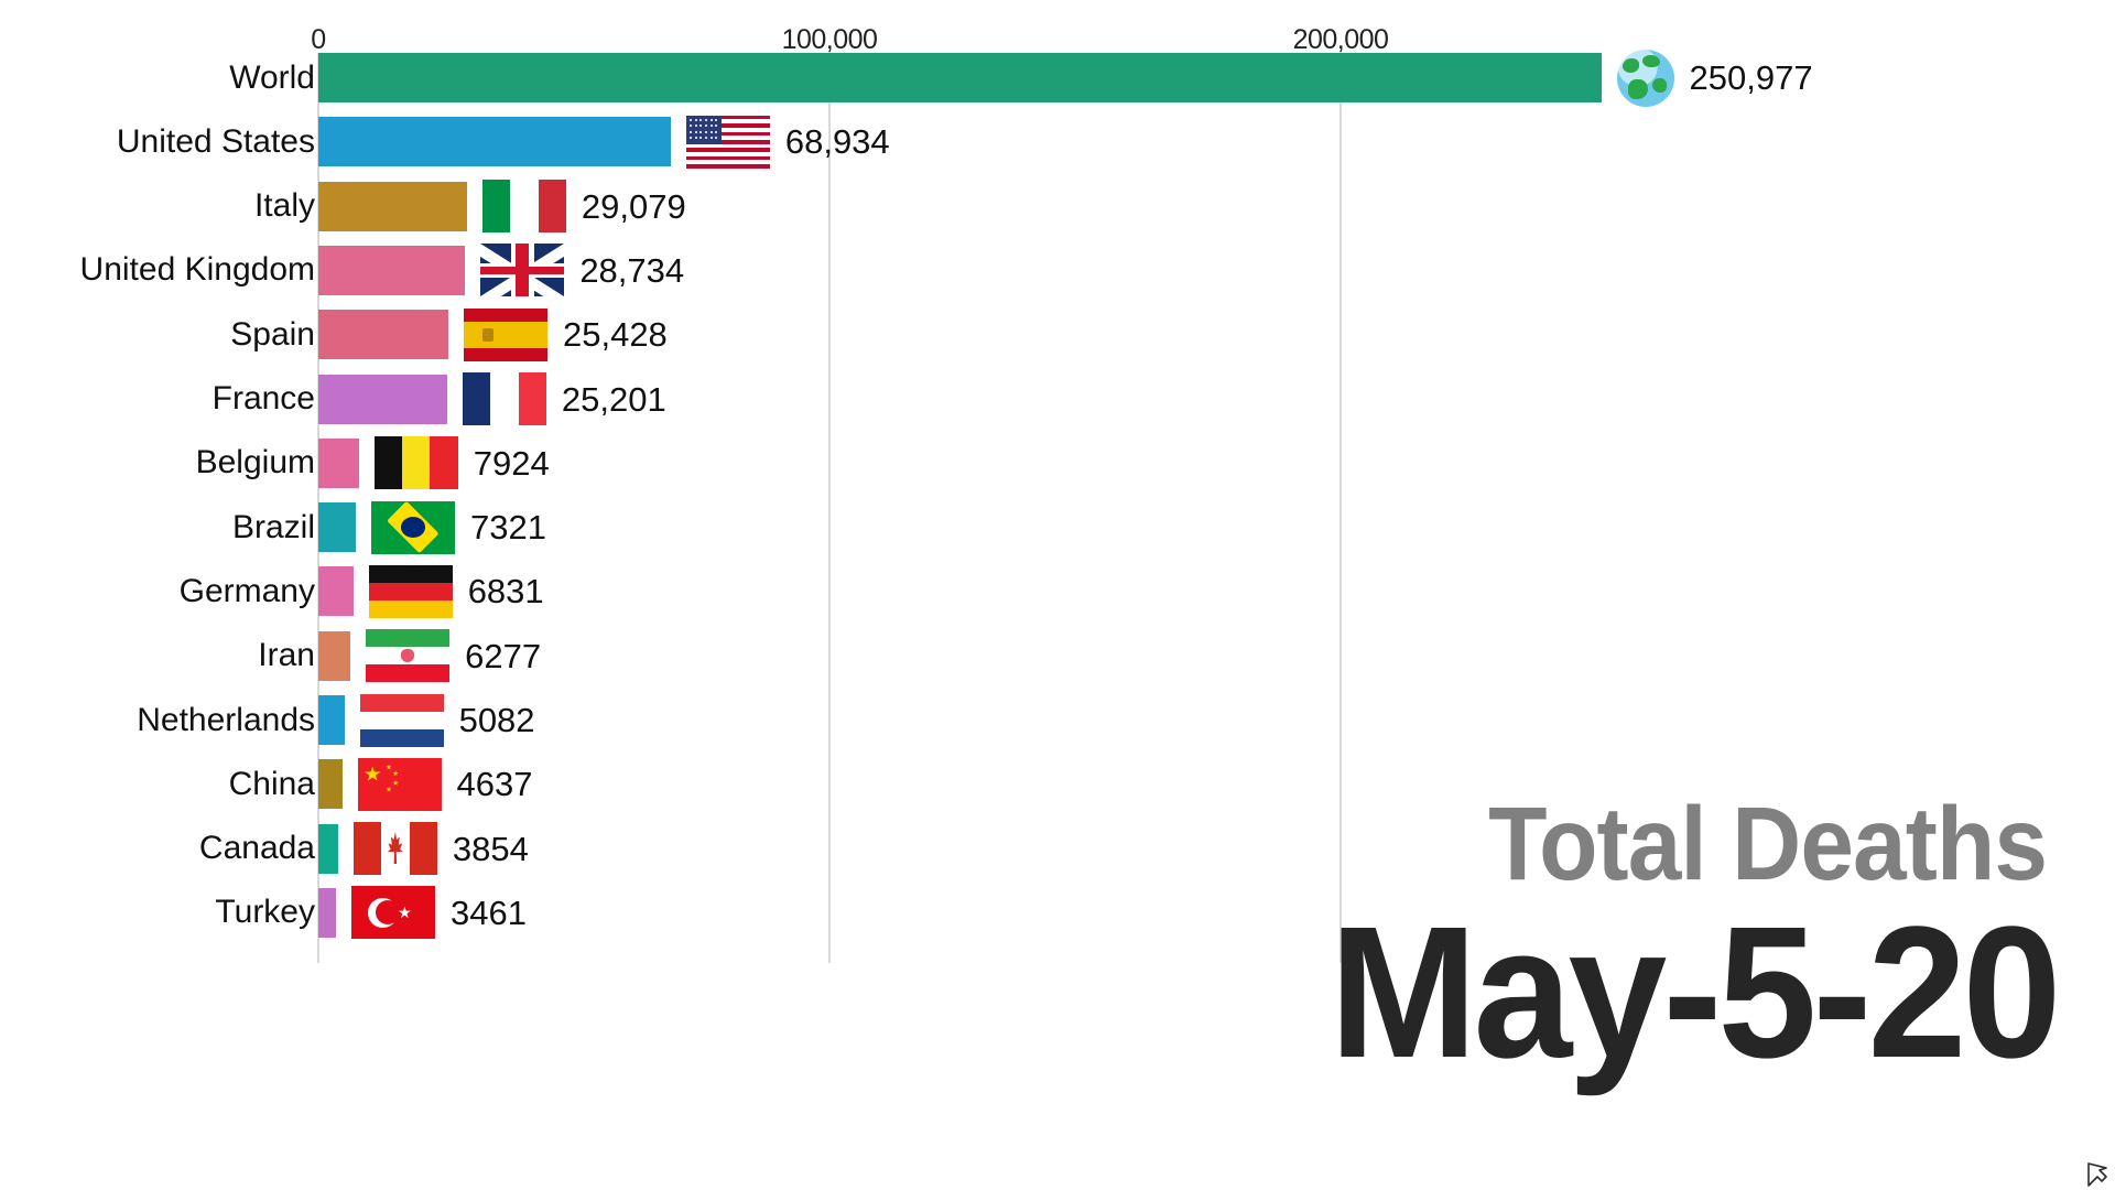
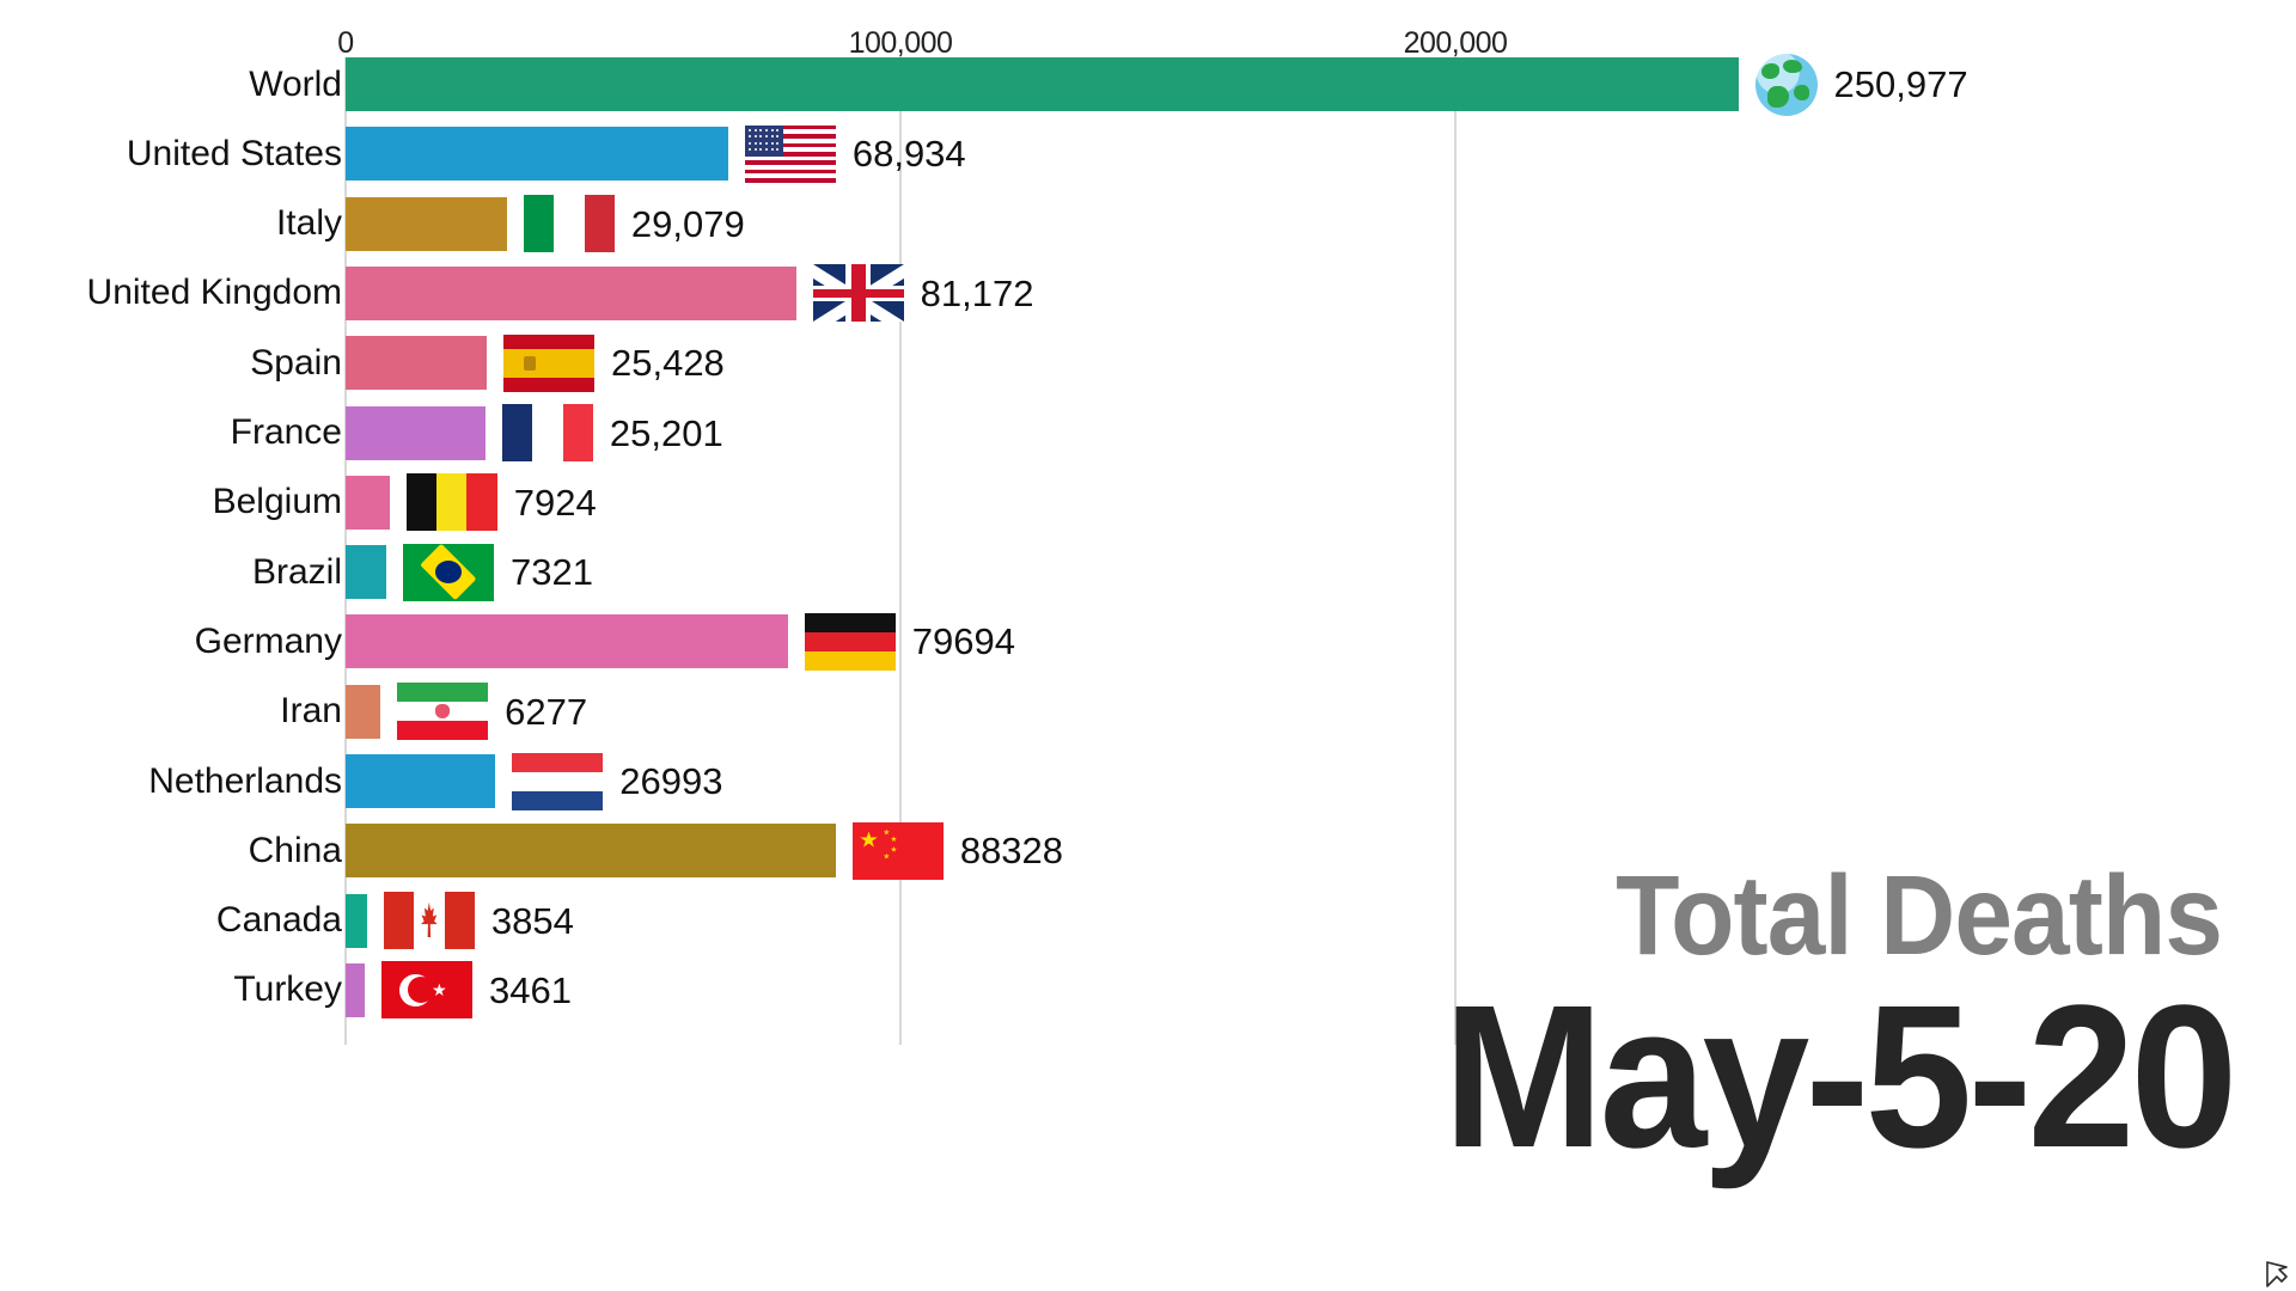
United Kingdom: 28,734 -> 81,172
Germany: 6831 -> 79694
Netherlands: 5082 -> 26993
China: 4637 -> 88328
